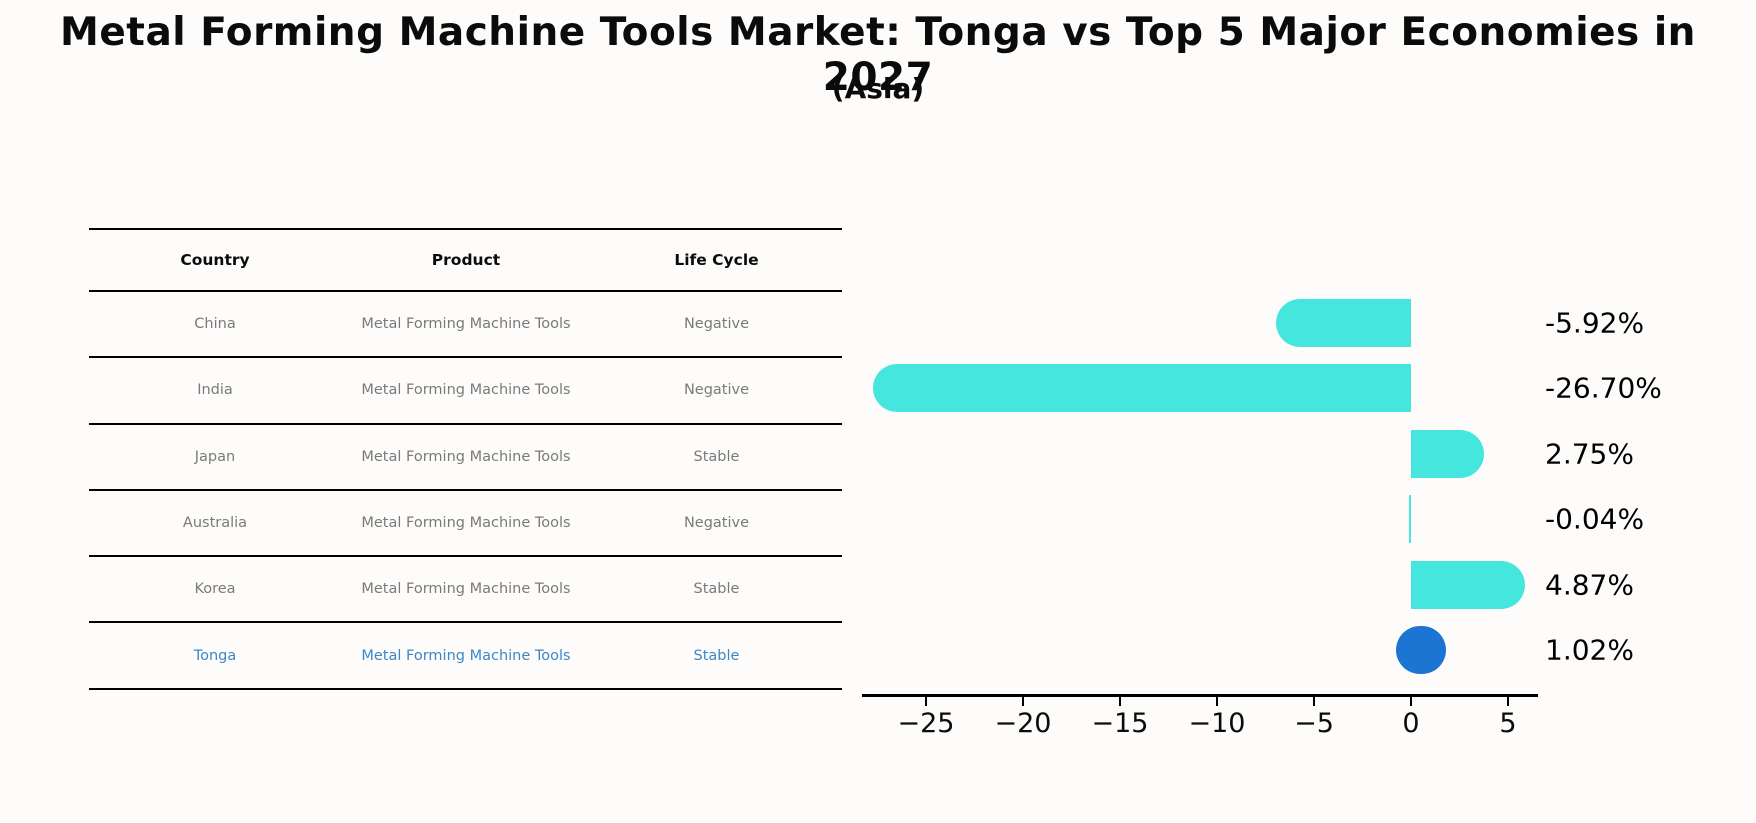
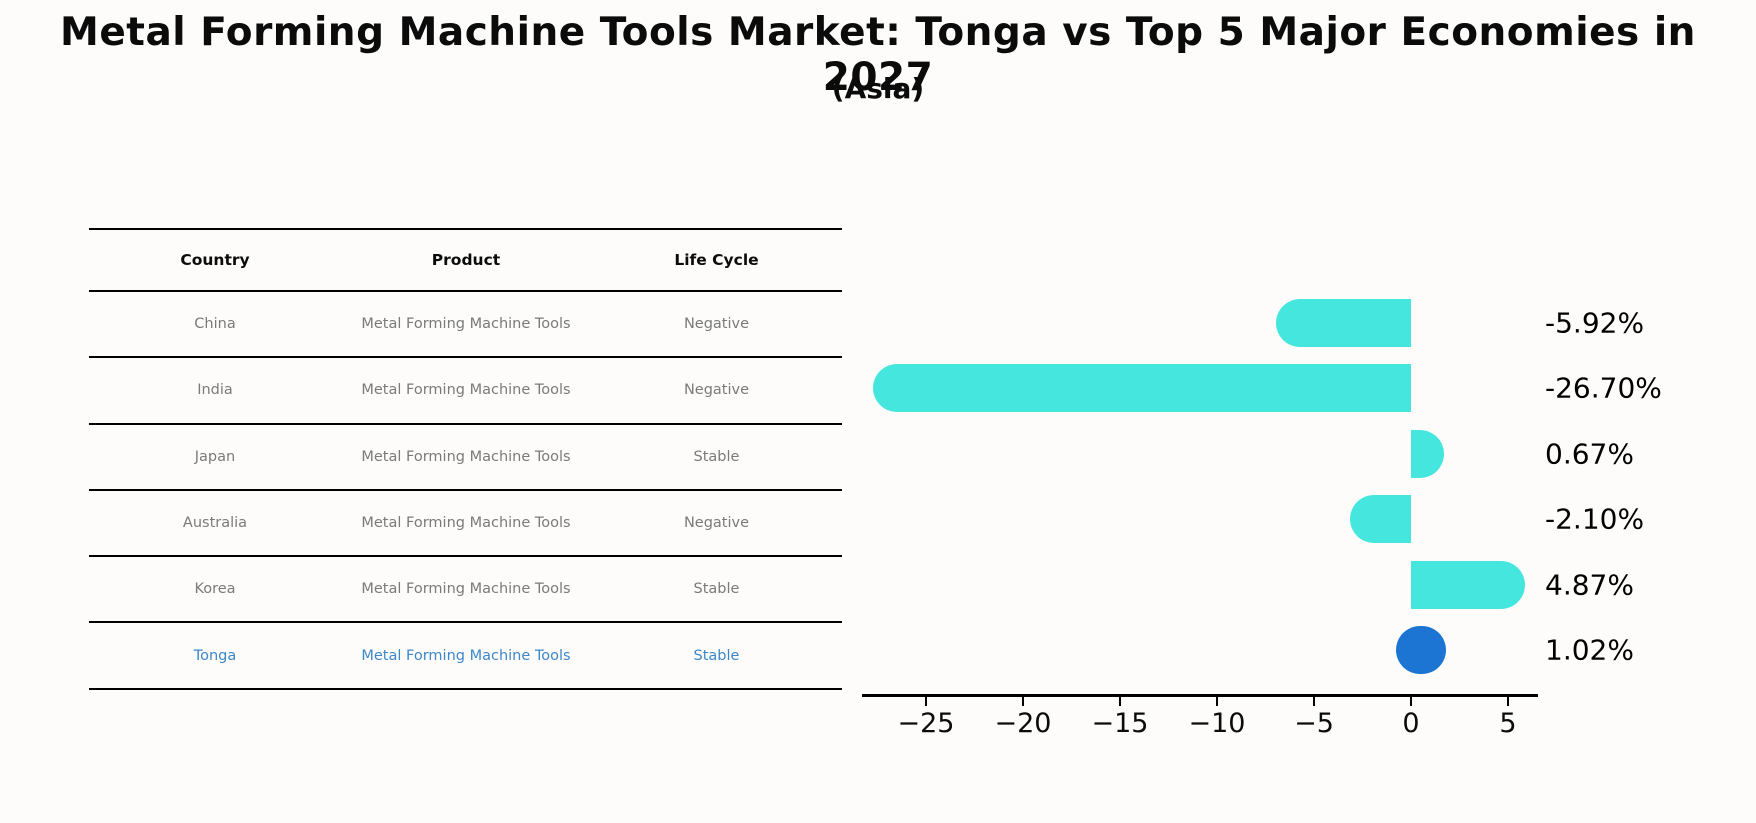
Japan: 2.75% -> 0.67%
Australia: -0.04% -> -2.10%
